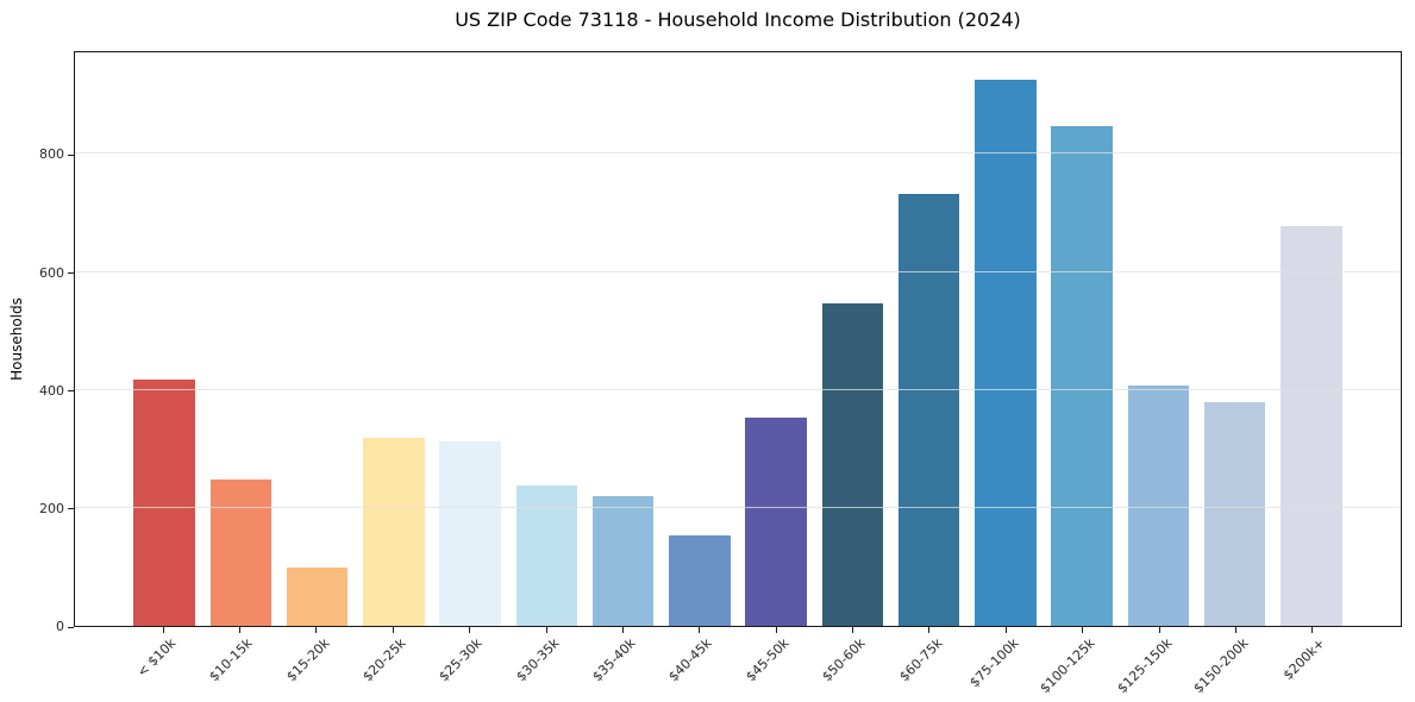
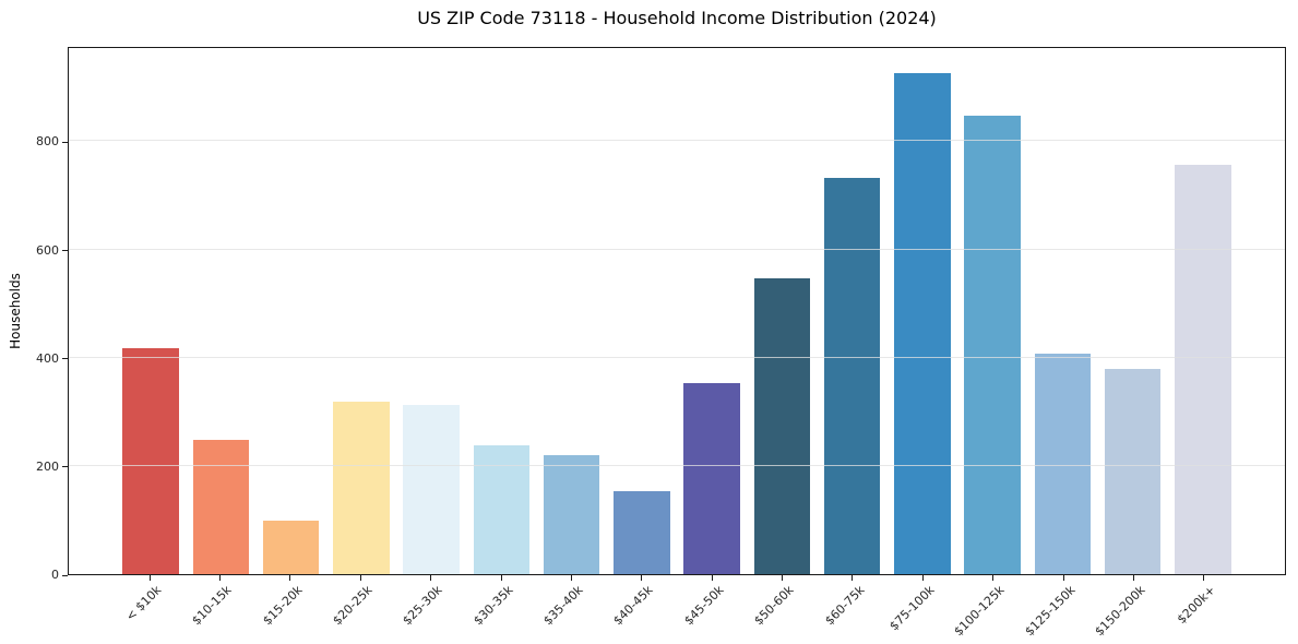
$200k+: 680 -> 760
